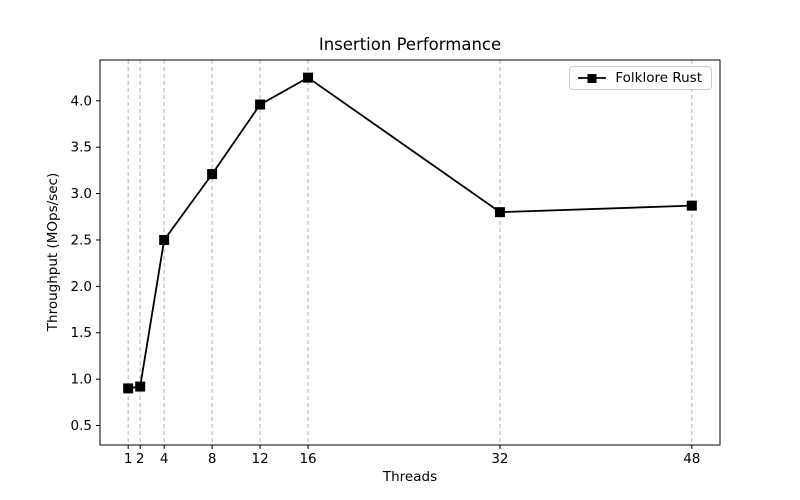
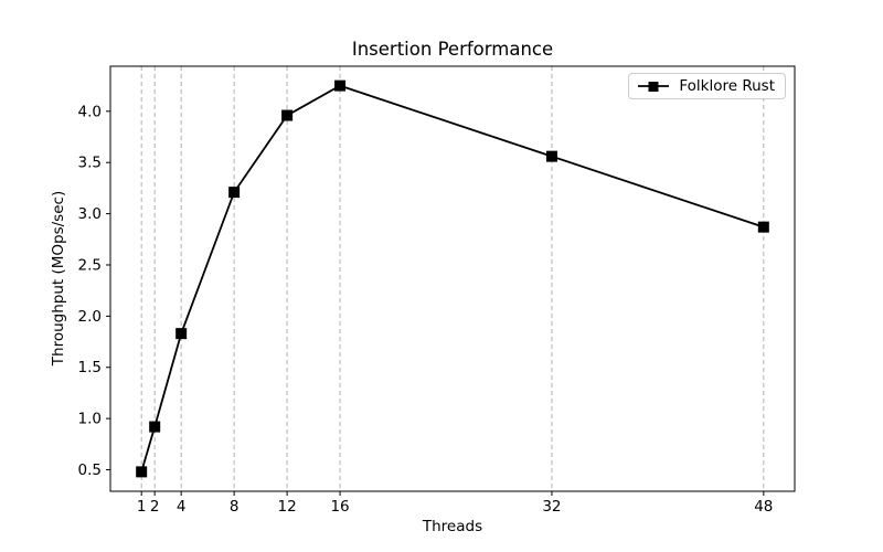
1: 0.9 -> 0.5
4: 2.5 -> 1.8
32: 2.8 -> 3.6
